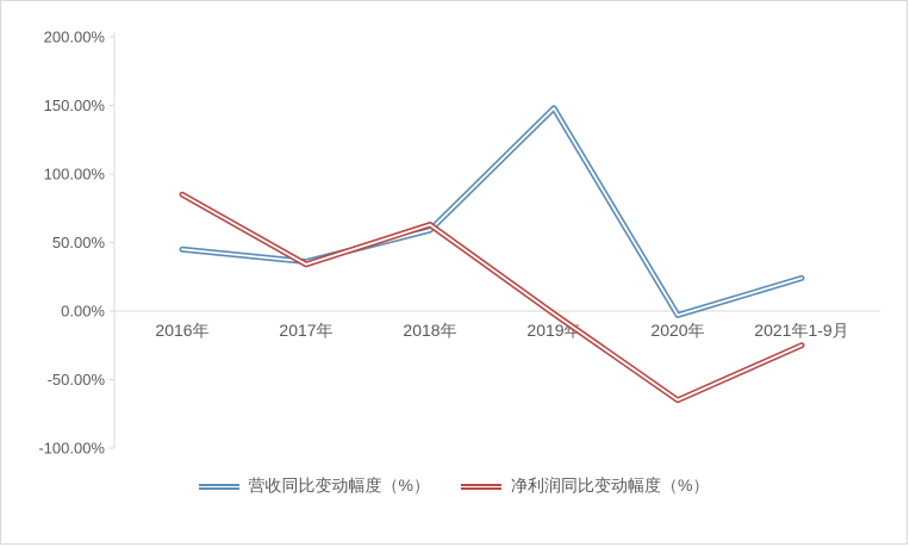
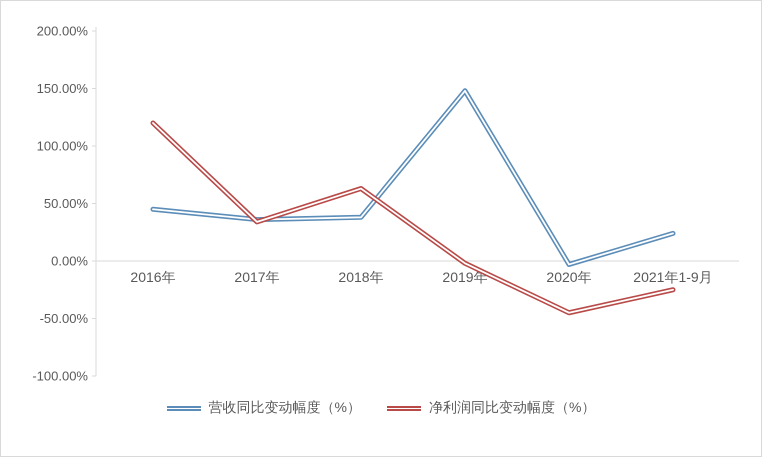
净利润同比变动幅度（%）/2016年: 85% -> 120%
营收同比变动幅度（%）/2018年: 59% -> 38%
净利润同比变动幅度（%）/2020年: -65% -> -45%
